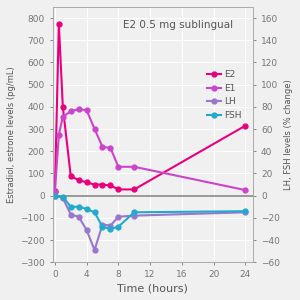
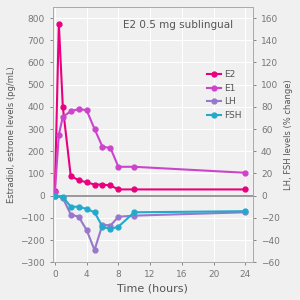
E2/24: 315 -> 28
E1/24: 25 -> 103
